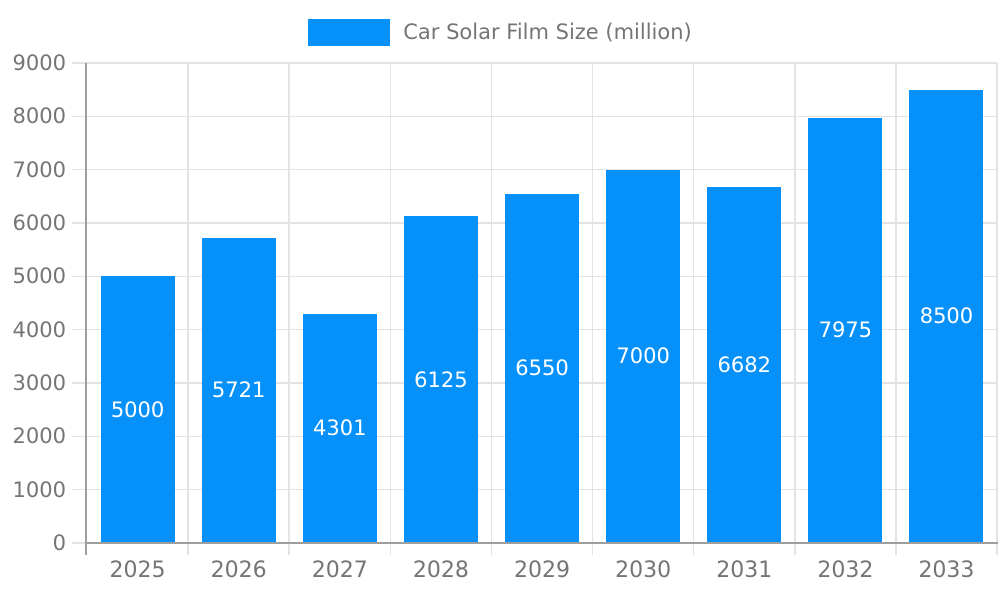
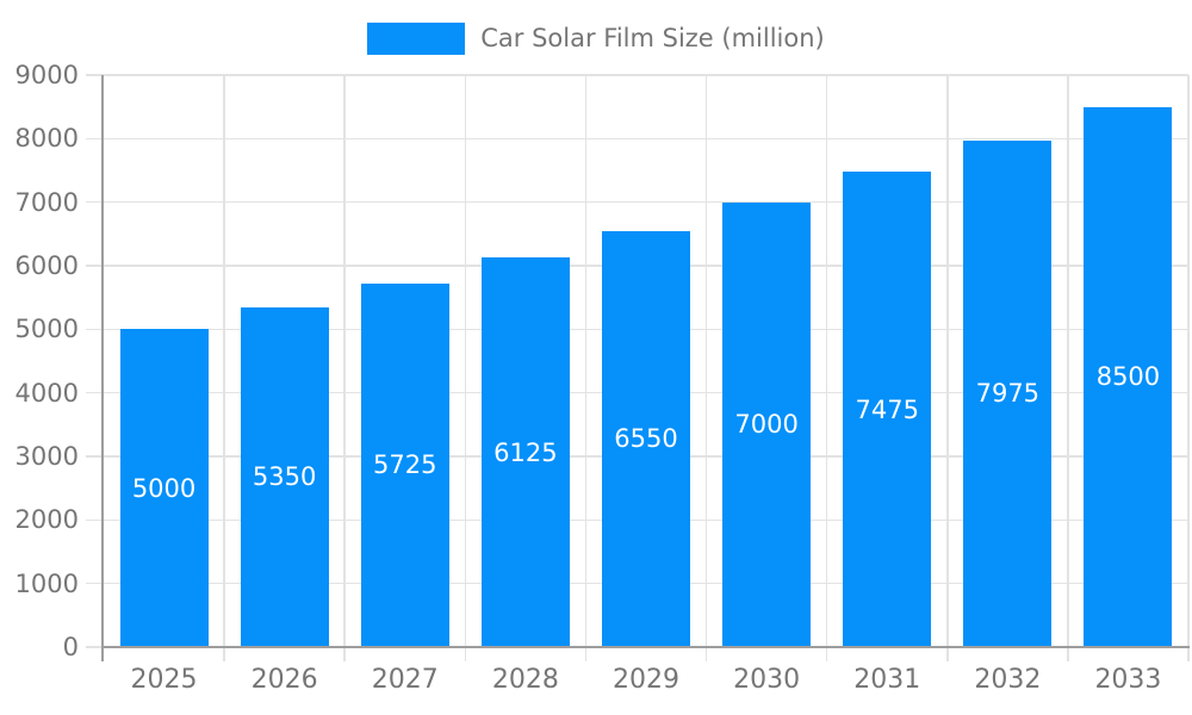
2026: 5721 -> 5350
2027: 4301 -> 5725
2031: 6682 -> 7475
